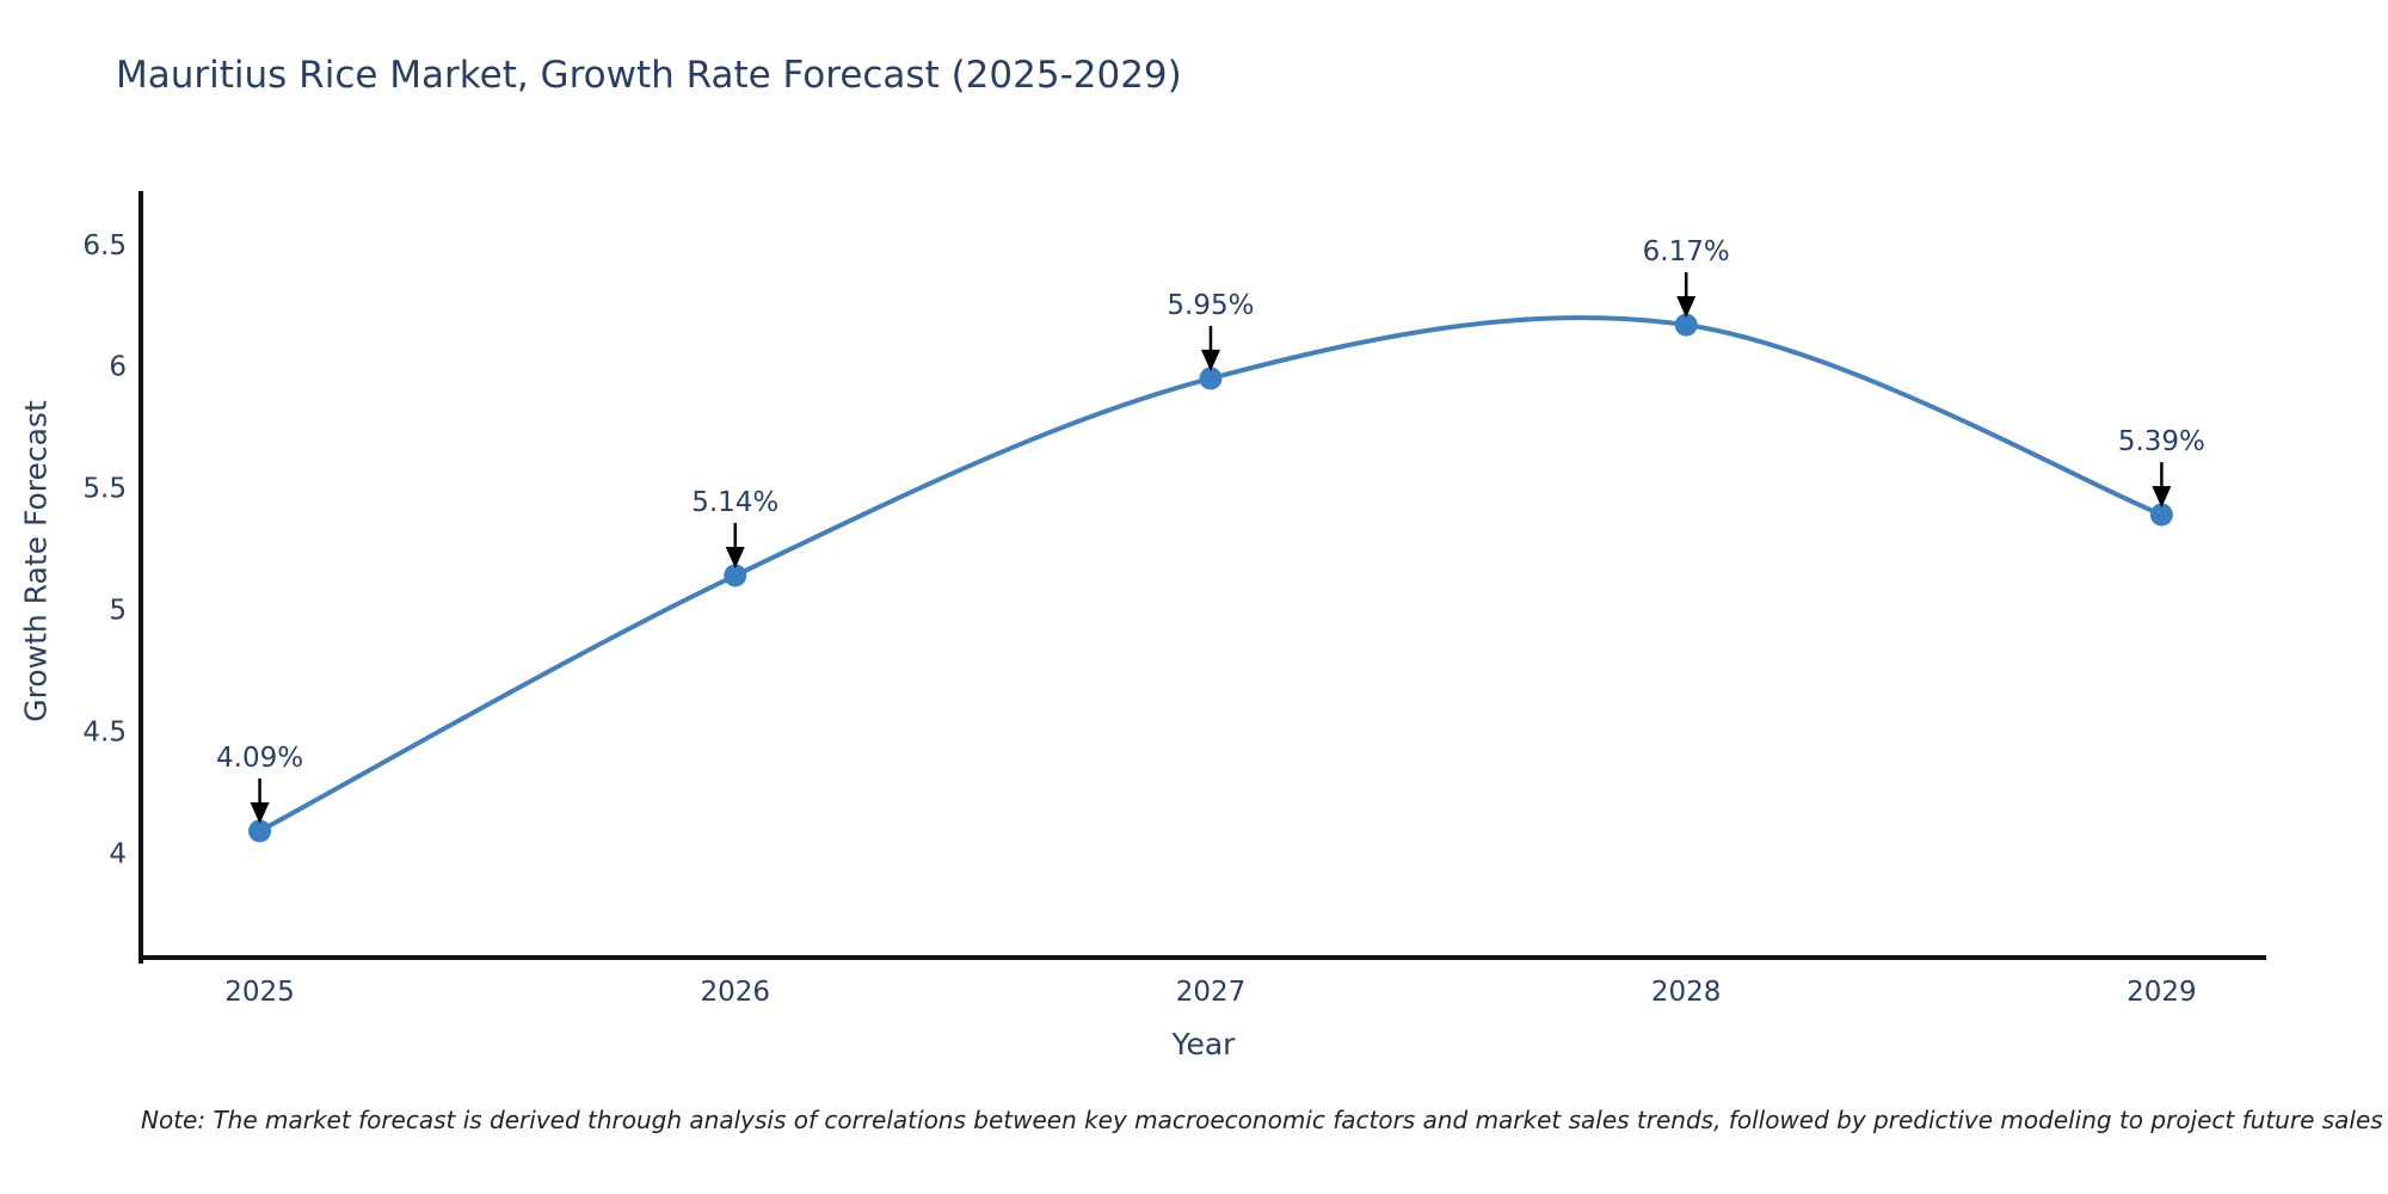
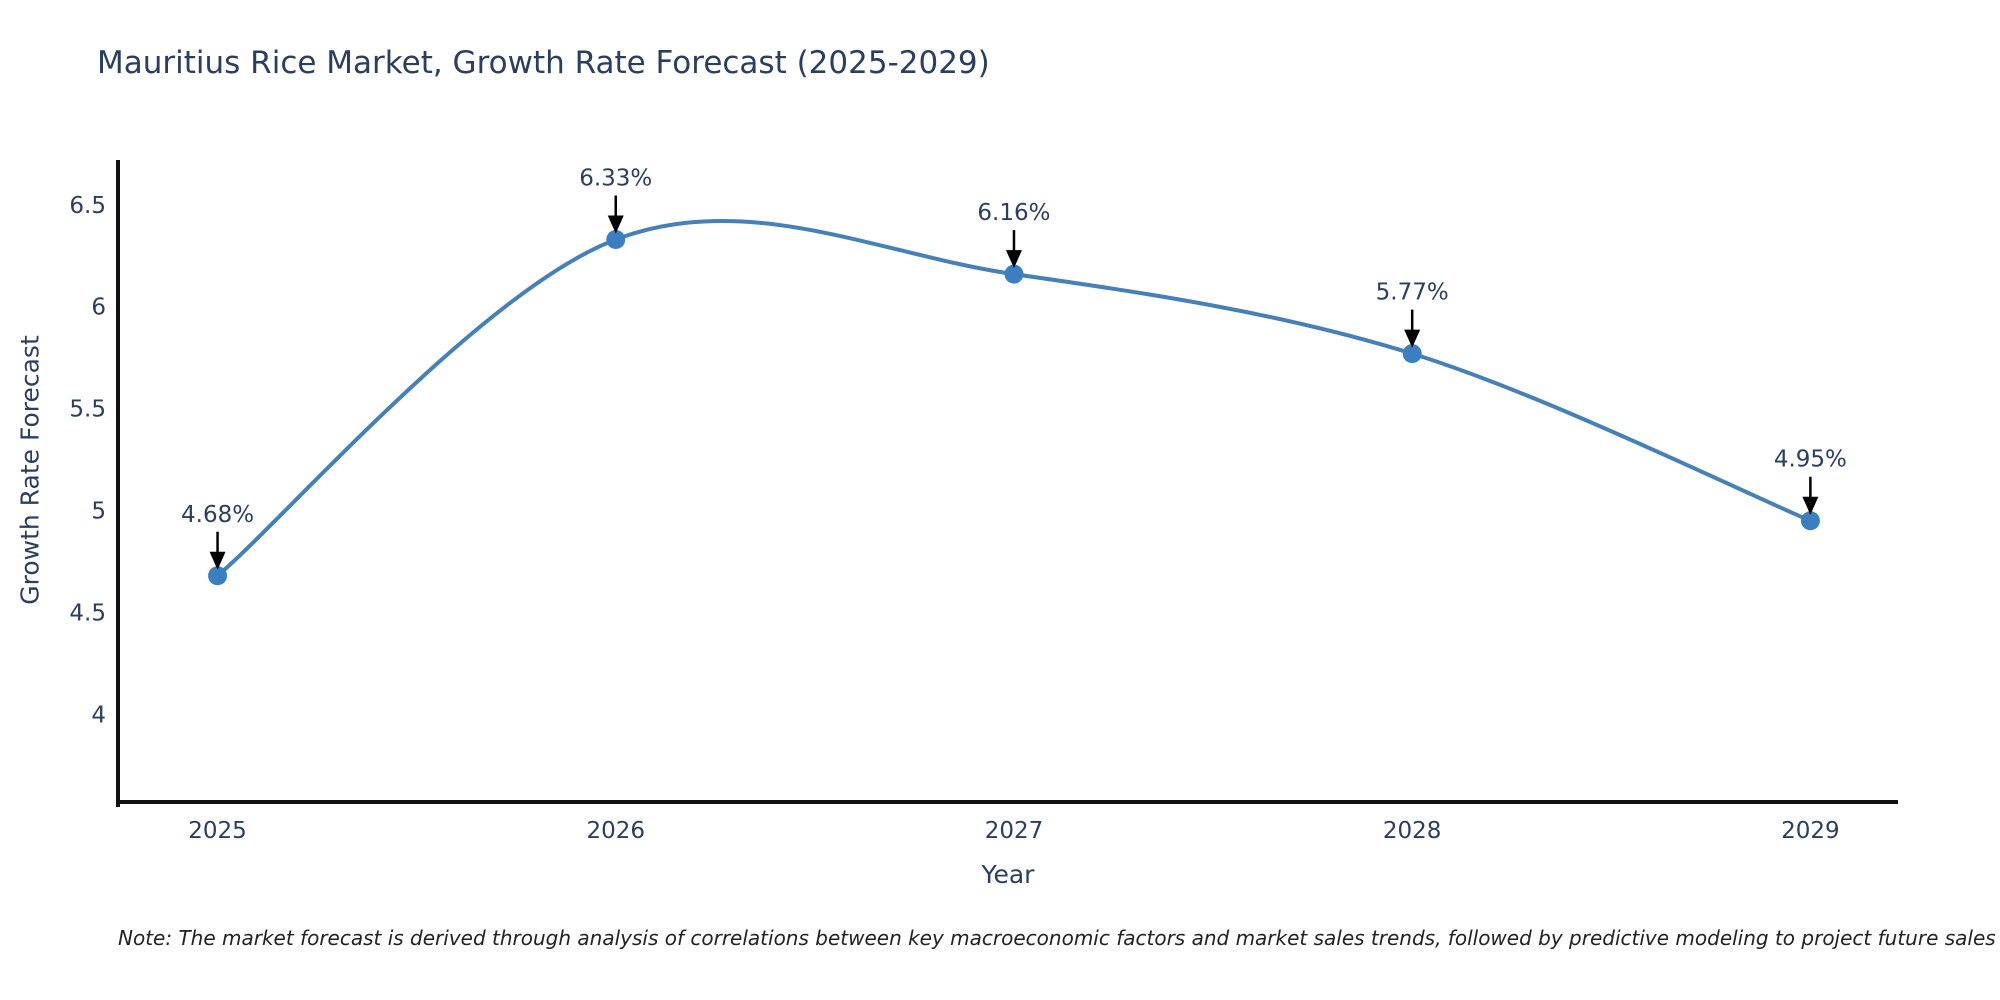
2025: 4.09% -> 4.68%
2026: 5.14% -> 6.33%
2027: 5.95% -> 6.16%
2028: 6.17% -> 5.77%
2029: 5.39% -> 4.95%
